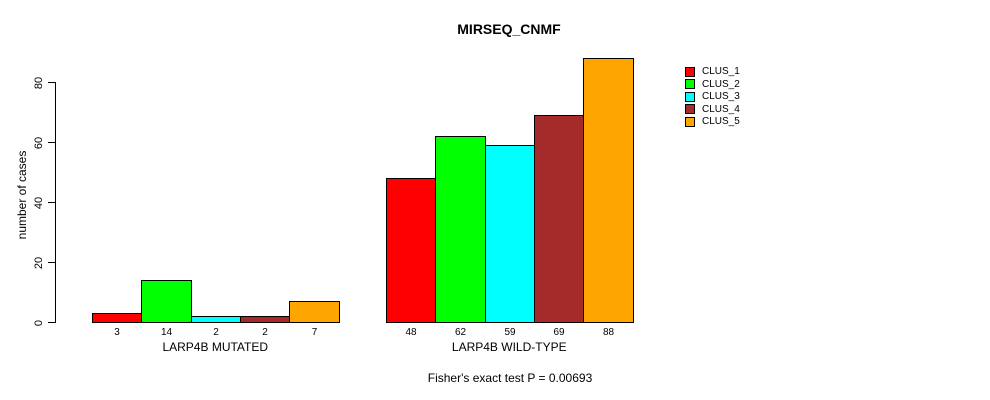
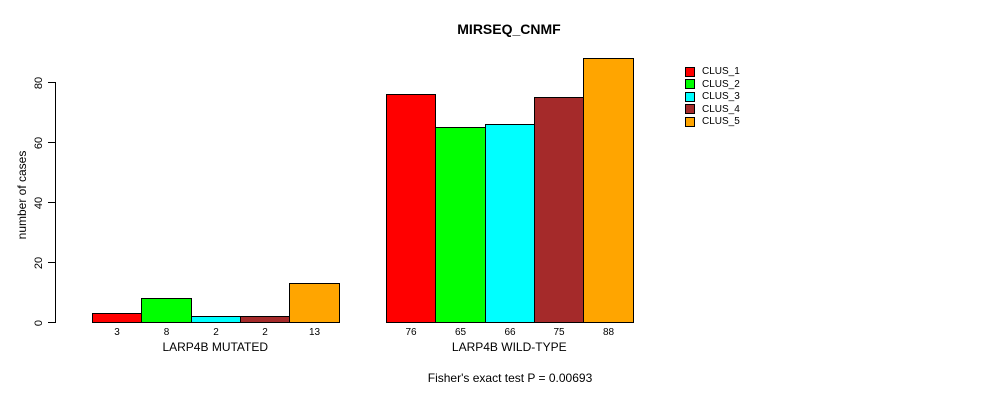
CLUS_2/LARP4B MUTATED: 14 -> 8
CLUS_5/LARP4B MUTATED: 7 -> 13
CLUS_1/LARP4B WILD-TYPE: 48 -> 76
CLUS_2/LARP4B WILD-TYPE: 62 -> 65
CLUS_3/LARP4B WILD-TYPE: 59 -> 66
CLUS_4/LARP4B WILD-TYPE: 69 -> 75
